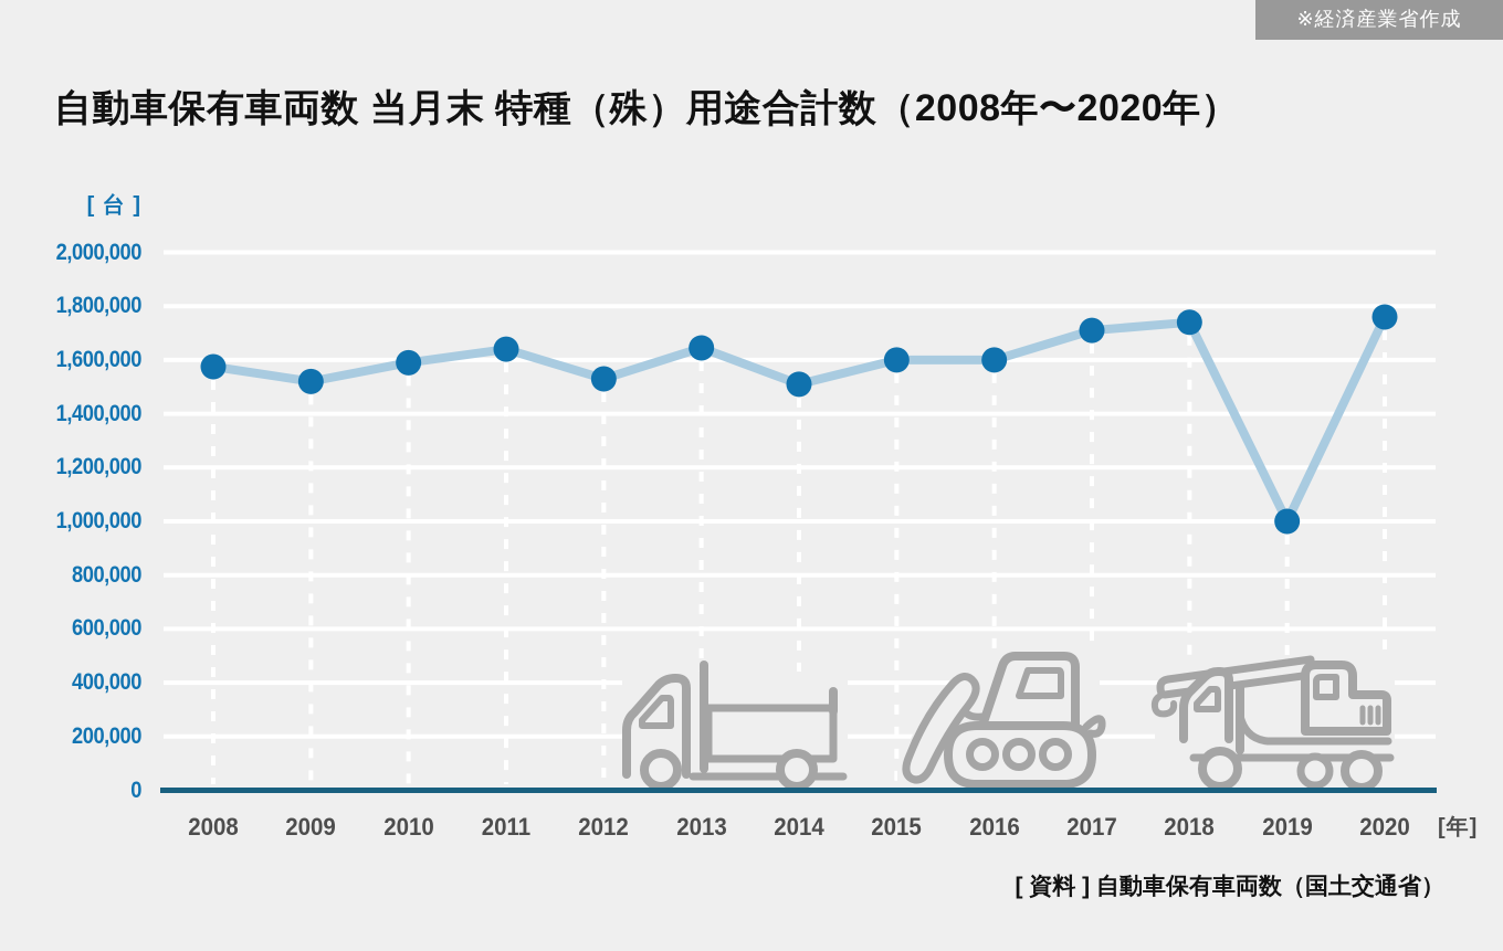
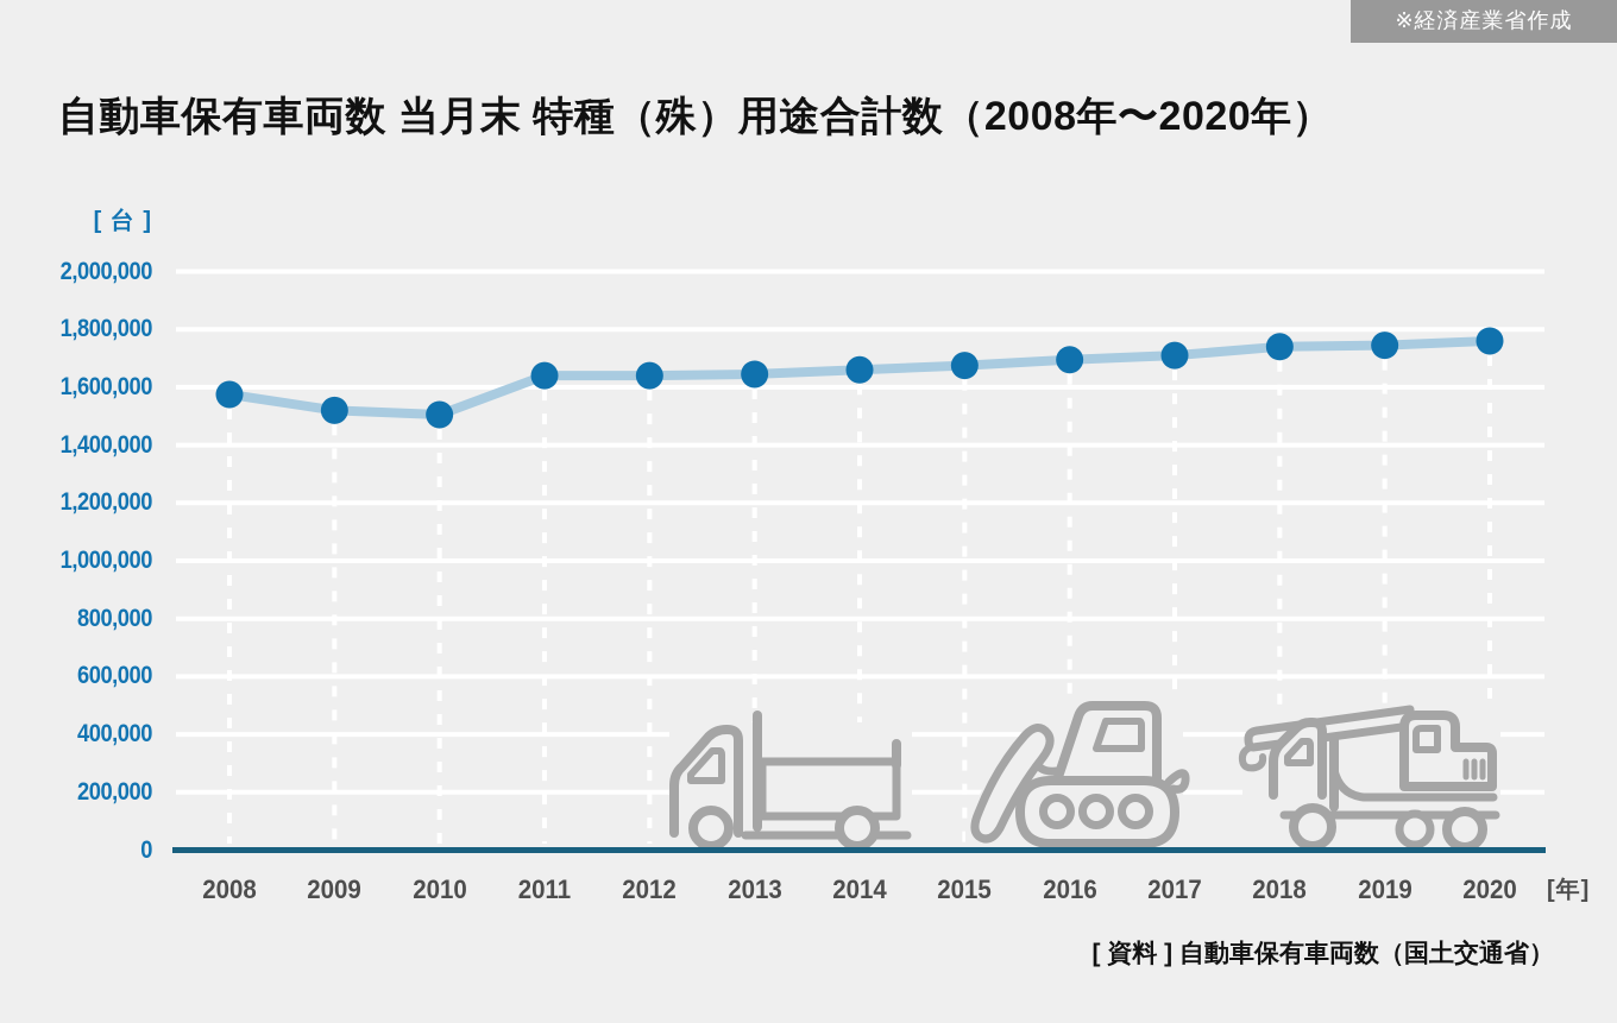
2010: 1590000 -> 1500000
2012: 1530000 -> 1640000
2014: 1510000 -> 1660000
2015: 1600000 -> 1680000
2016: 1600000 -> 1700000
2019: 1000000 -> 1740000
